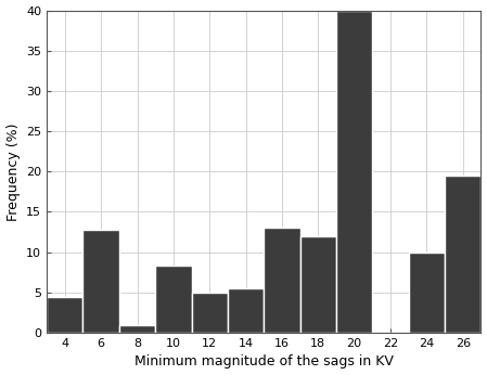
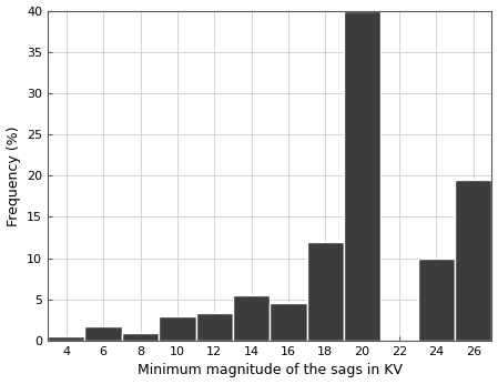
4: 4.4 -> 0.5
6: 12.8 -> 1.7
10: 8.4 -> 3.0
12: 5.0 -> 3.4
16: 13.0 -> 4.6
